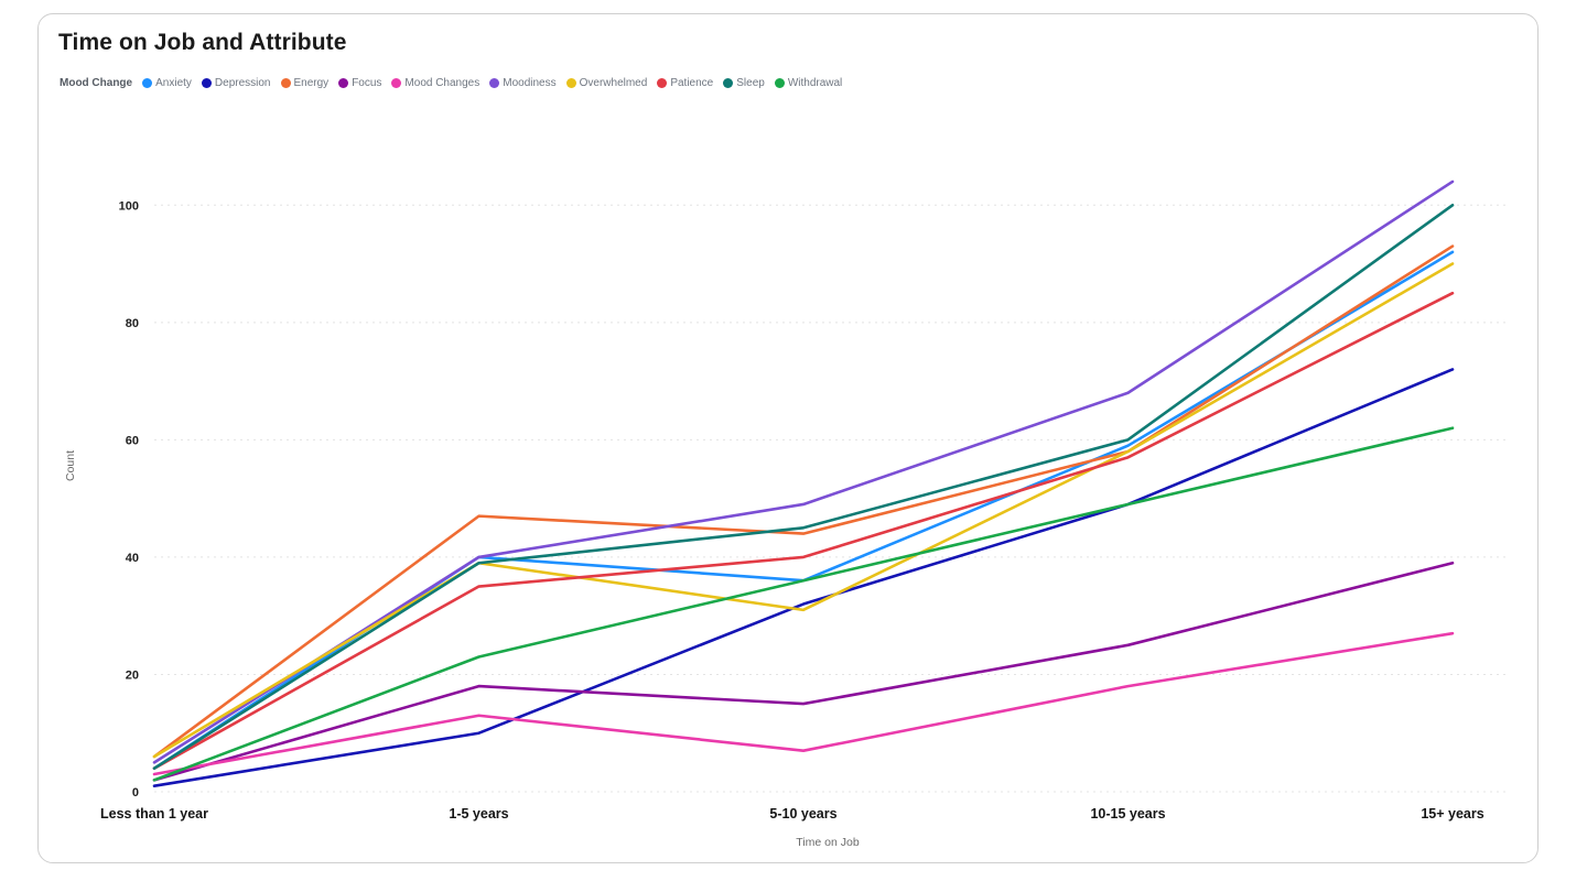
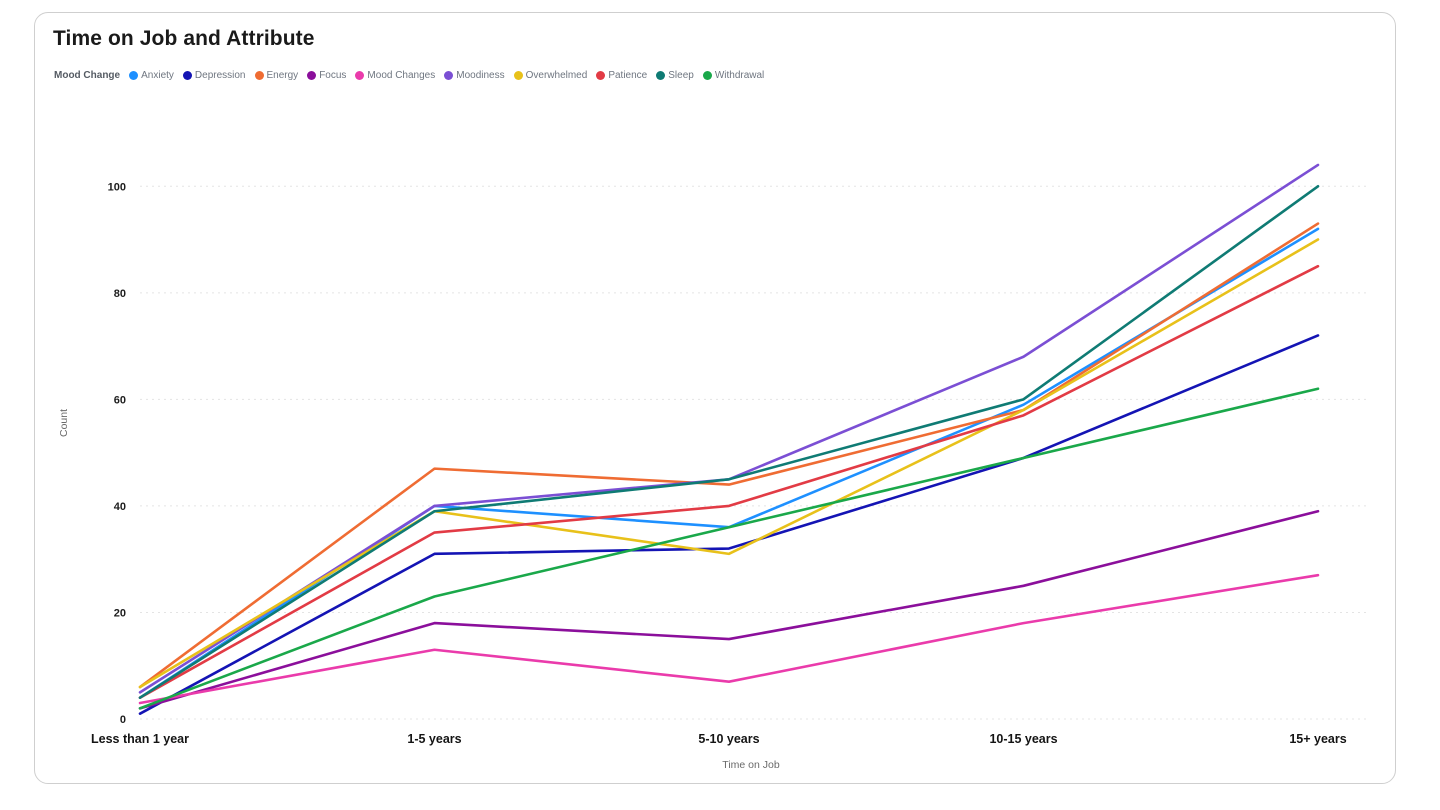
Depression/1-5 years: 10 -> 31
Moodiness/5-10 years: 49 -> 45
